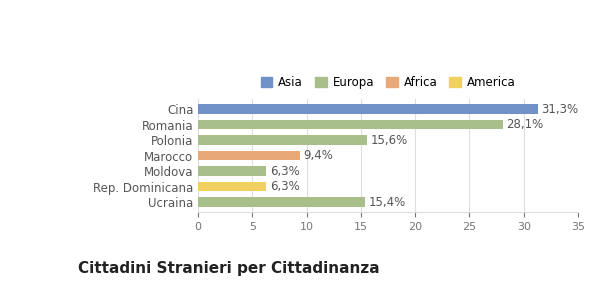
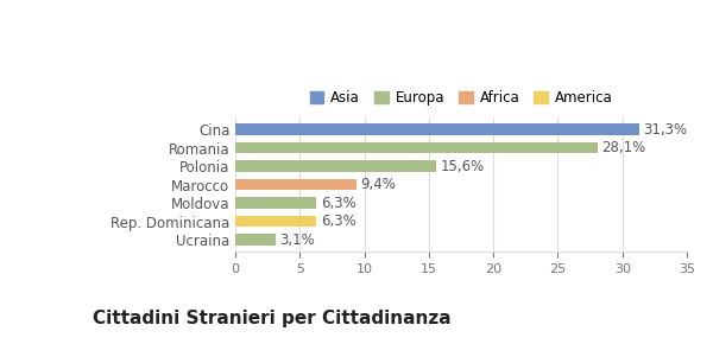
Ucraina: 15,4% -> 3,1%
